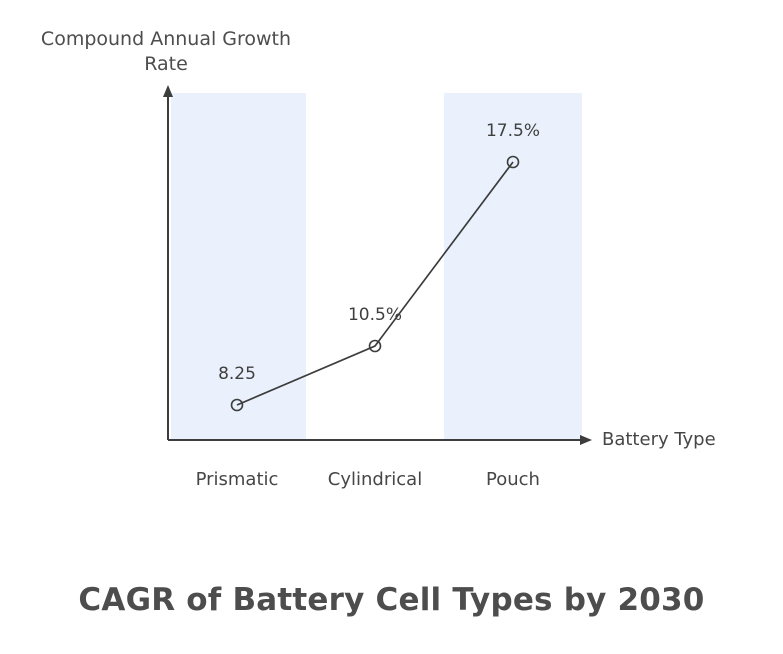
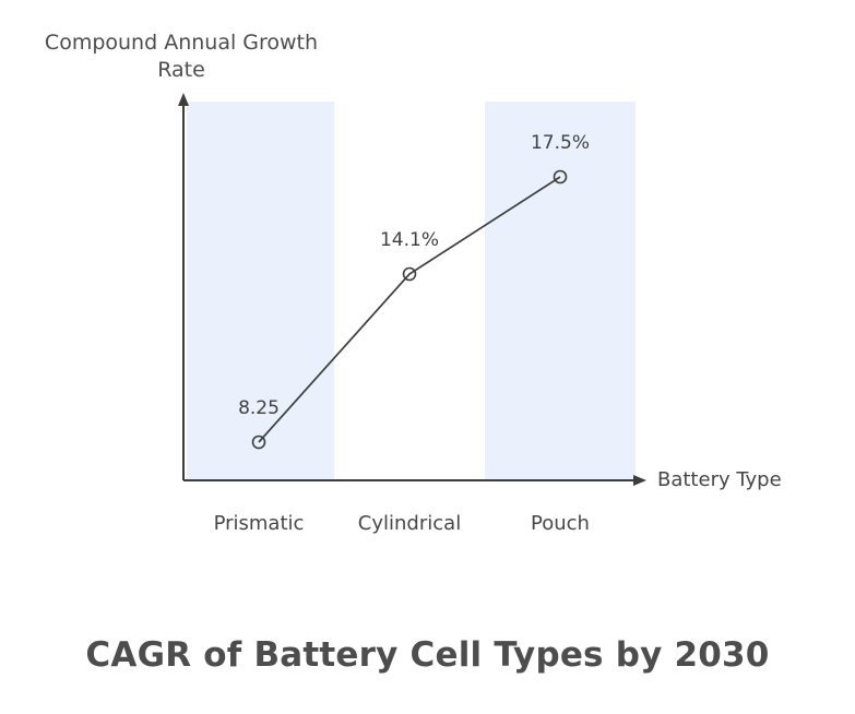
Cylindrical: 10.5% -> 14.1%
